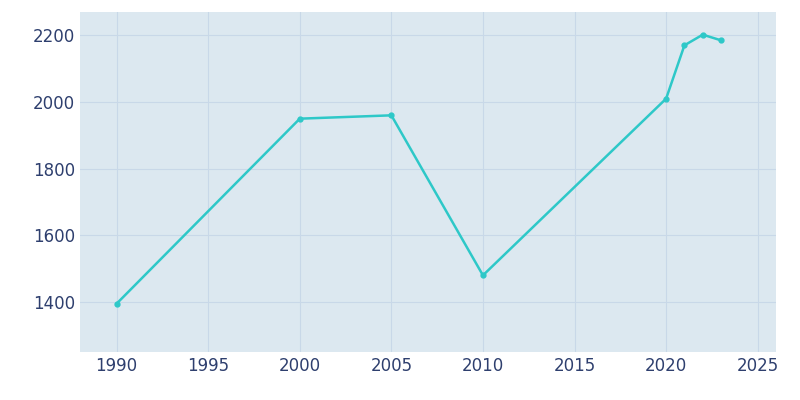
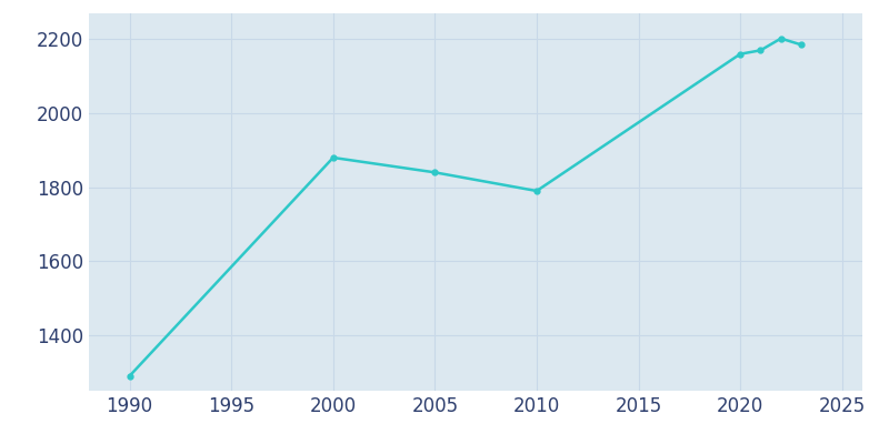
1990: 1395 -> 1290
2000: 1950 -> 1880
2005: 1960 -> 1840
2010: 1480 -> 1790
2020: 2010 -> 2160
